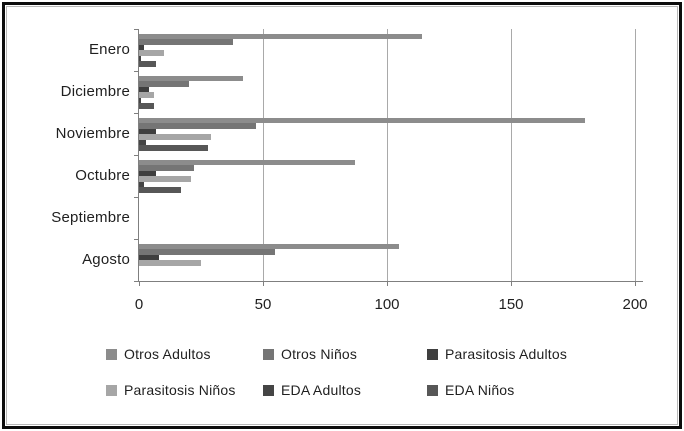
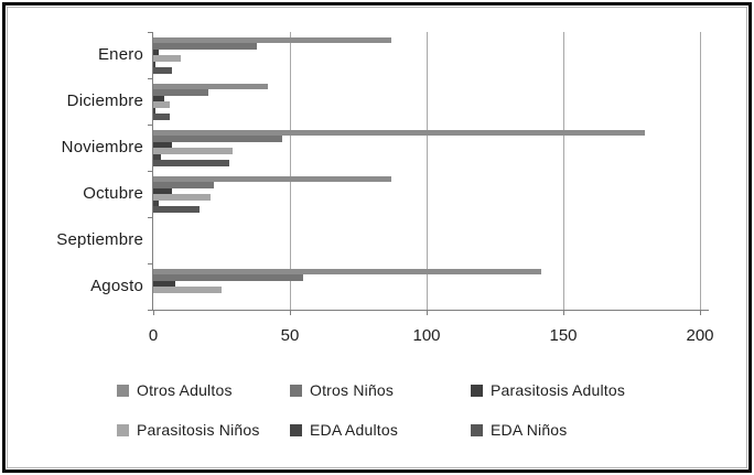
Otros Adultos/Enero: 114 -> 87
Otros Adultos/Agosto: 105 -> 142
